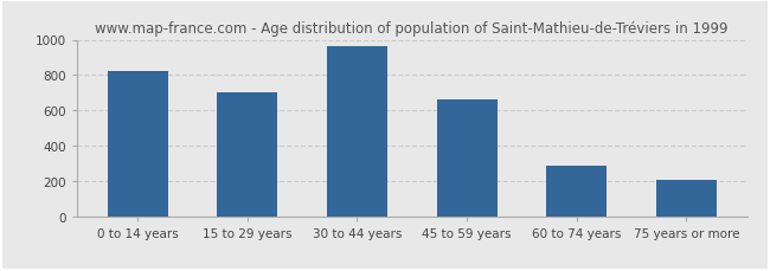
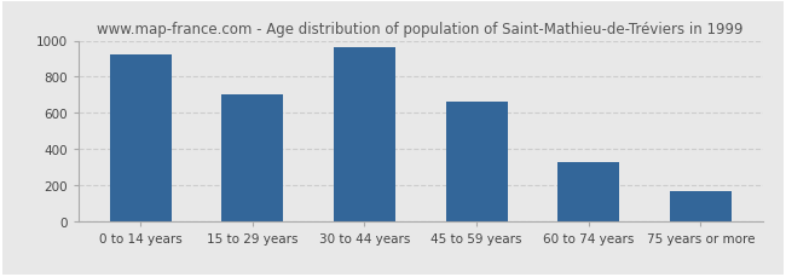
0 to 14 years: 820 -> 920
60 to 74 years: 290 -> 320
75 years or more: 210 -> 160
